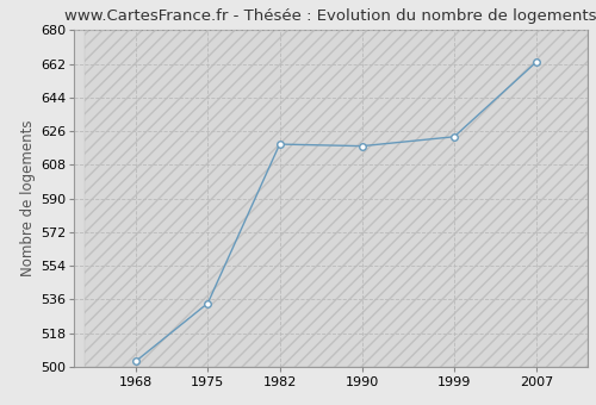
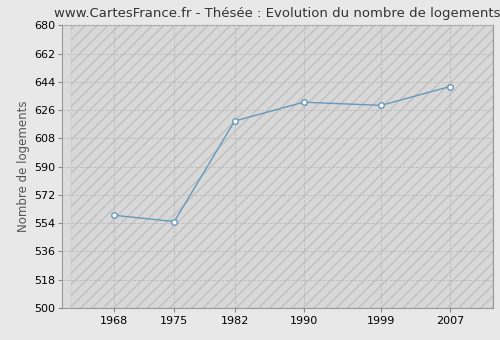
1968: 503 -> 559
1975: 534 -> 555
1990: 618 -> 631
1999: 623 -> 629
2007: 663 -> 641
